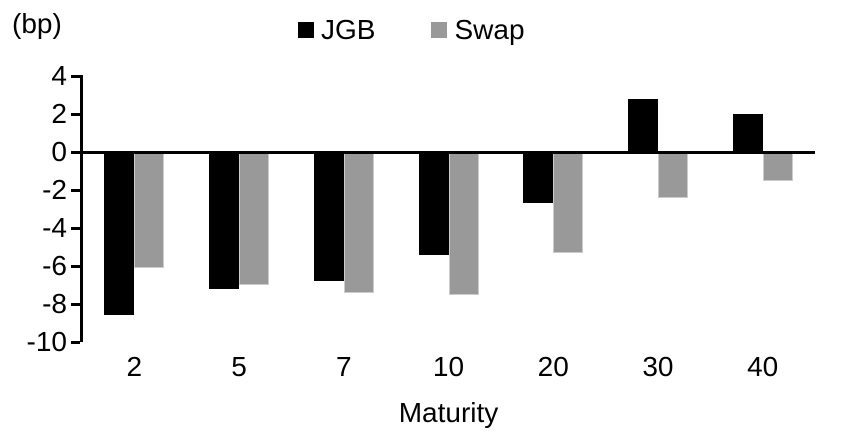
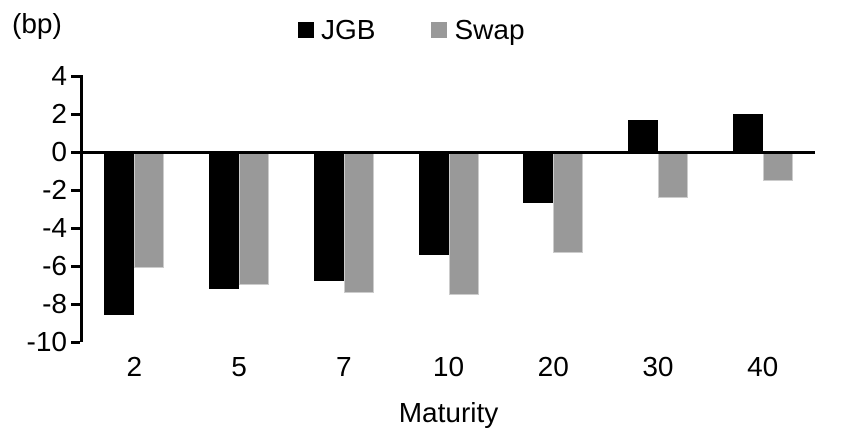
JGB/30: 2.8 -> 1.7
